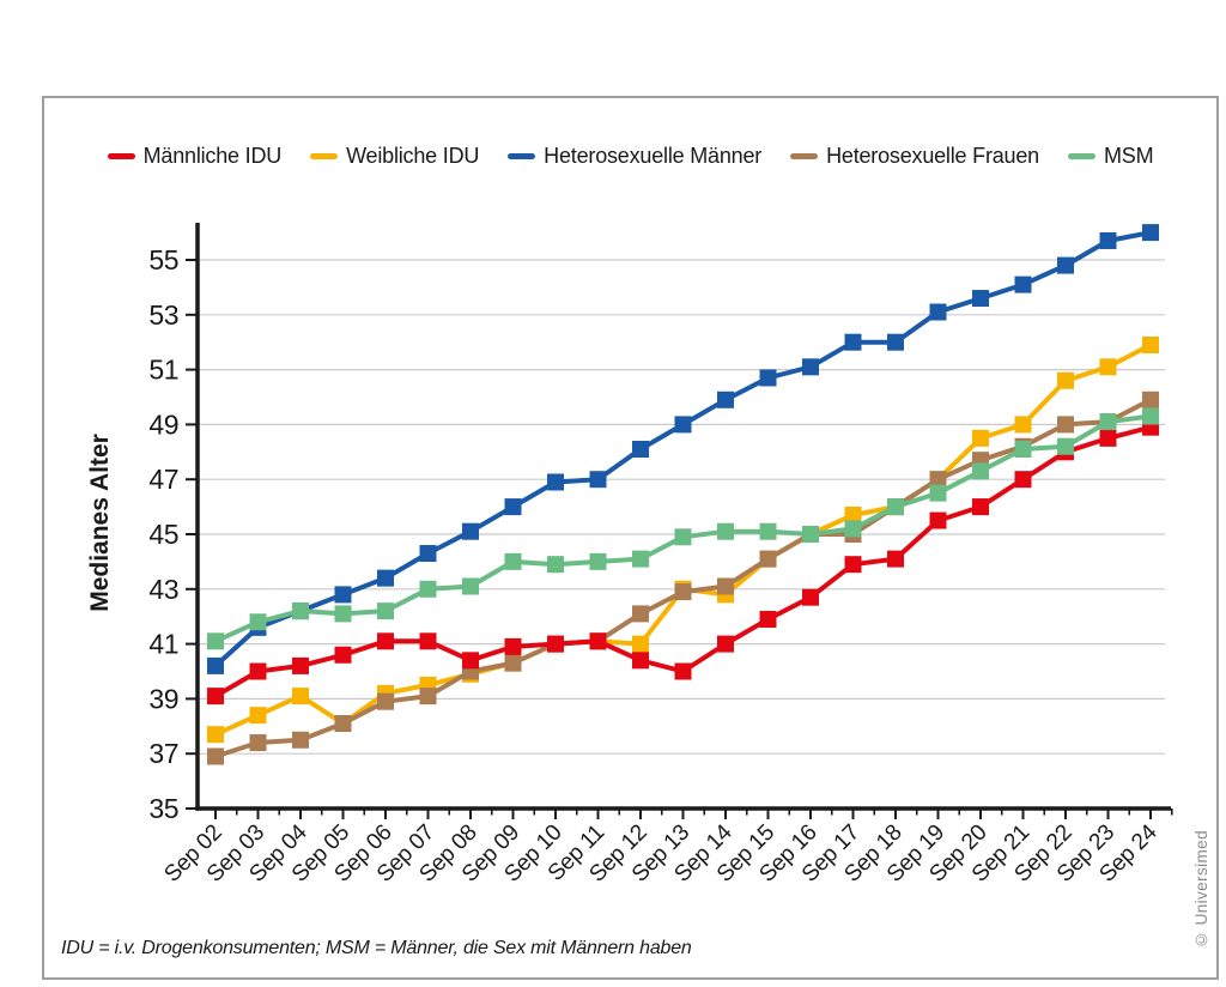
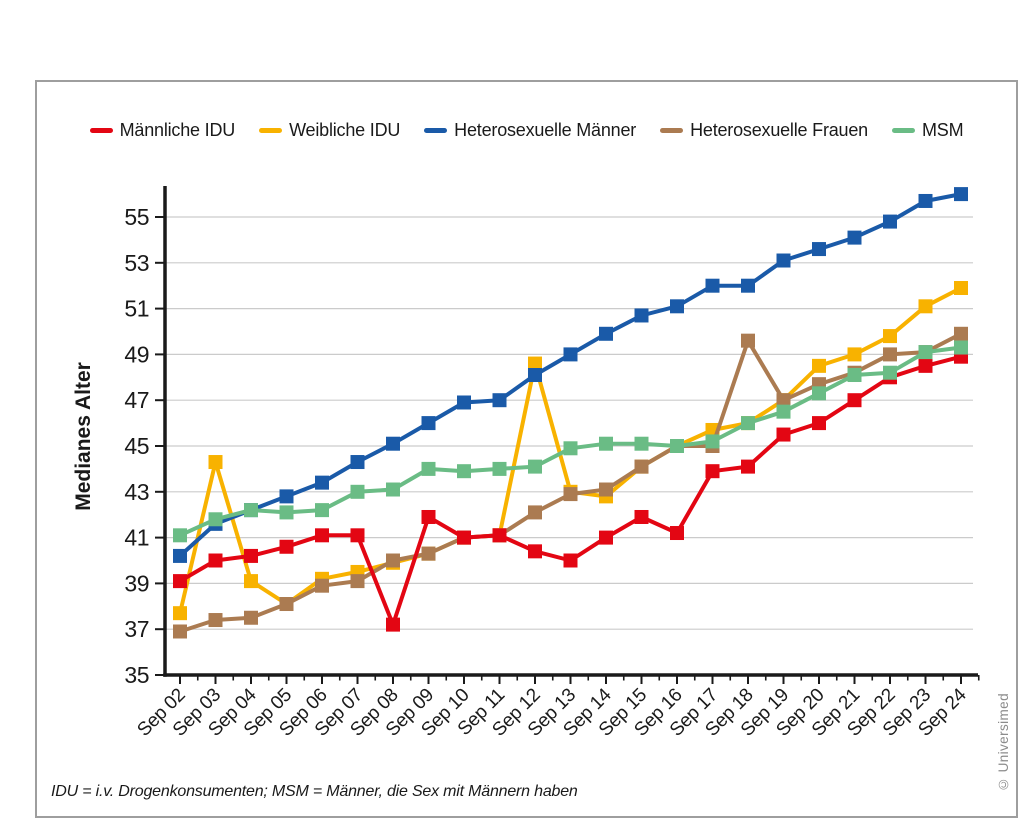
Weibliche IDU/Sep 03: 38.4 -> 44.3
Männliche IDU/Sep 08: 40.4 -> 37.2
Männliche IDU/Sep 09: 40.9 -> 41.9
Weibliche IDU/Sep 12: 41.0 -> 48.6
Männliche IDU/Sep 16: 42.7 -> 41.2
Heterosexuelle Frauen/Sep 18: 46.0 -> 49.6
Weibliche IDU/Sep 22: 50.6 -> 49.8
